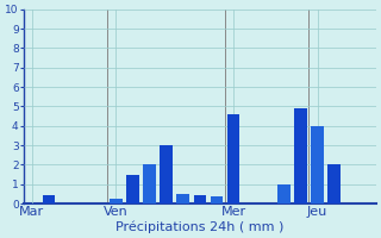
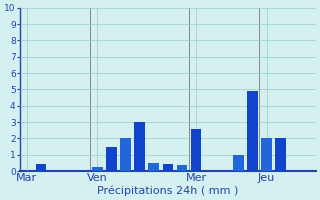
Mer: 4.6 -> 2.6
Jeu: 4.0 -> 2.0
